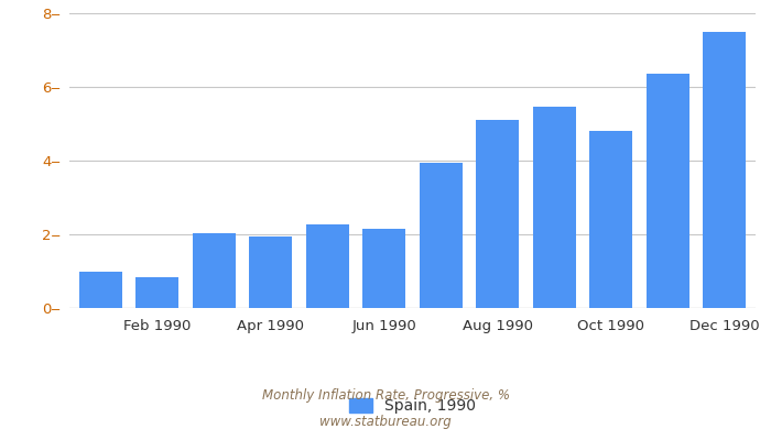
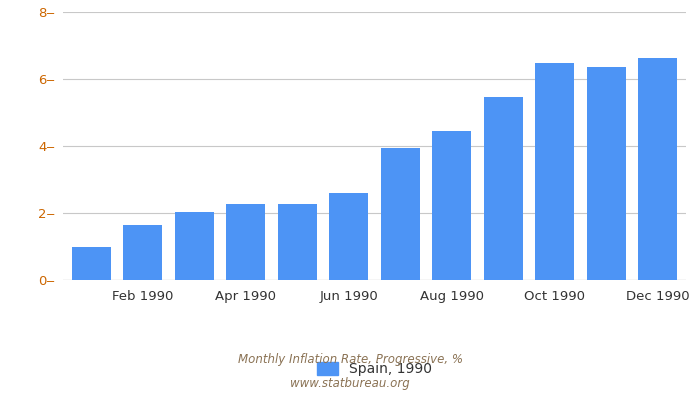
Feb 1990: 0.85‒ -> 1.65‒
Apr 1990: 1.95‒ -> 2.27‒
Jun 1990: 2.15‒ -> 2.60‒
Aug 1990: 5.10‒ -> 4.45‒
Oct 1990: 4.80‒ -> 6.47‒
Dec 1990: 7.50‒ -> 6.63‒
